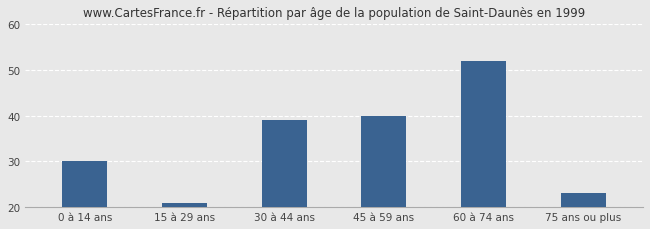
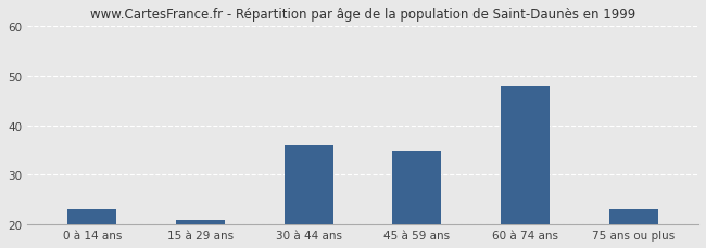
0 à 14 ans: 30 -> 23
30 à 44 ans: 39 -> 36
45 à 59 ans: 40 -> 35
60 à 74 ans: 52 -> 48
